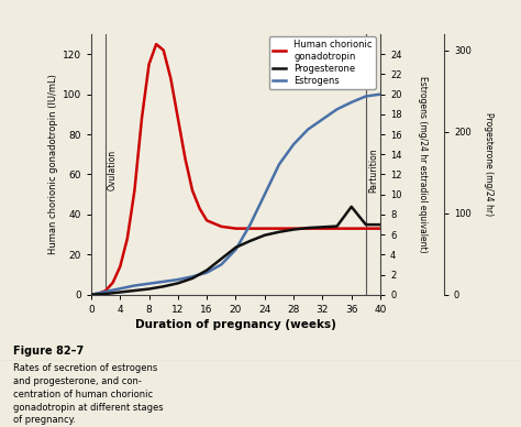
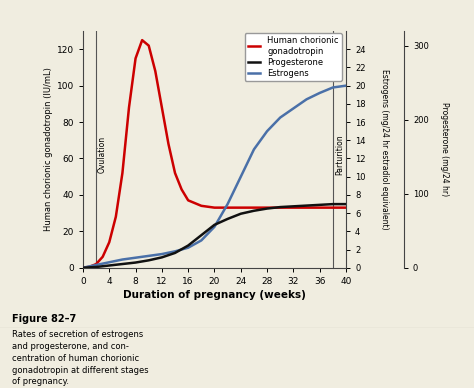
Progesterone/36: 108 -> 85
